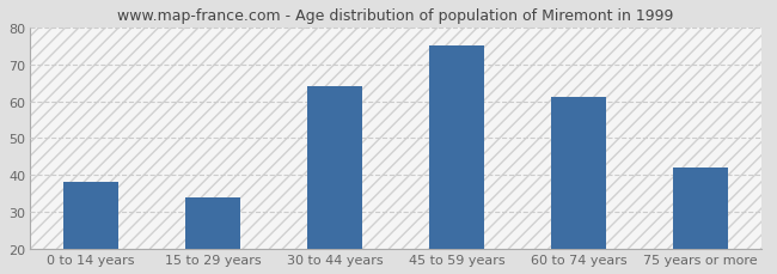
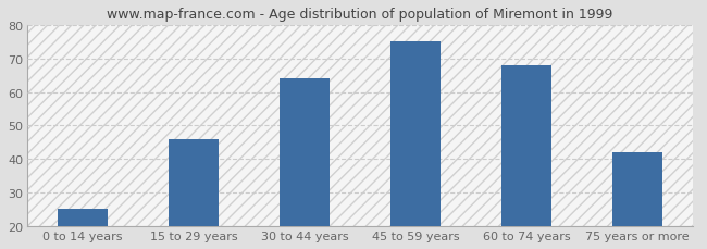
0 to 14 years: 38 -> 25
15 to 29 years: 34 -> 46
60 to 74 years: 61 -> 68
